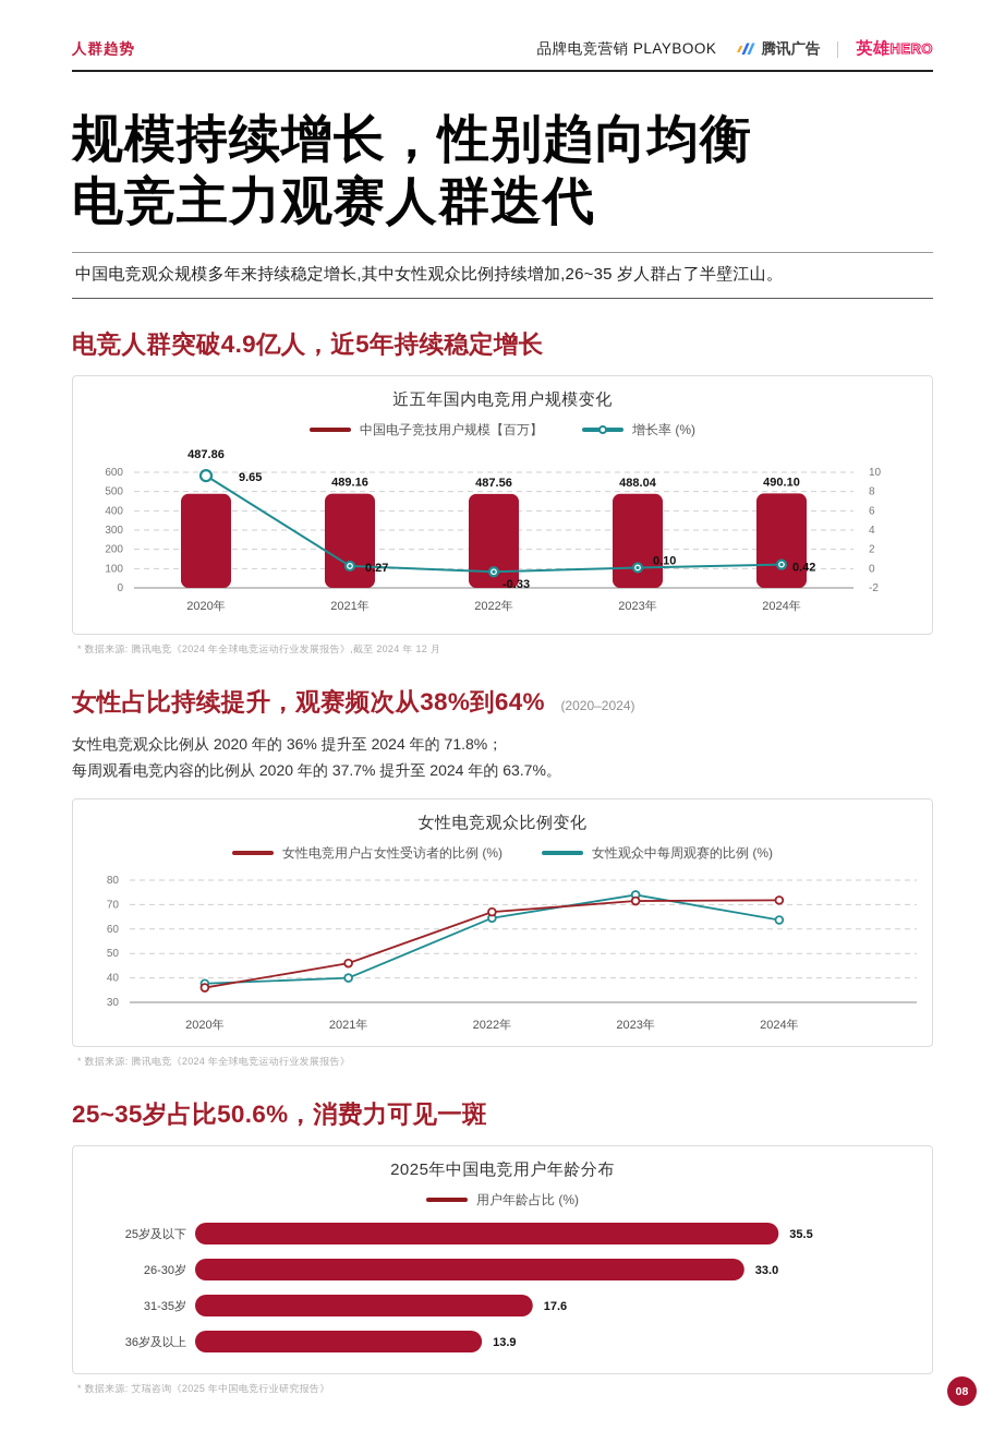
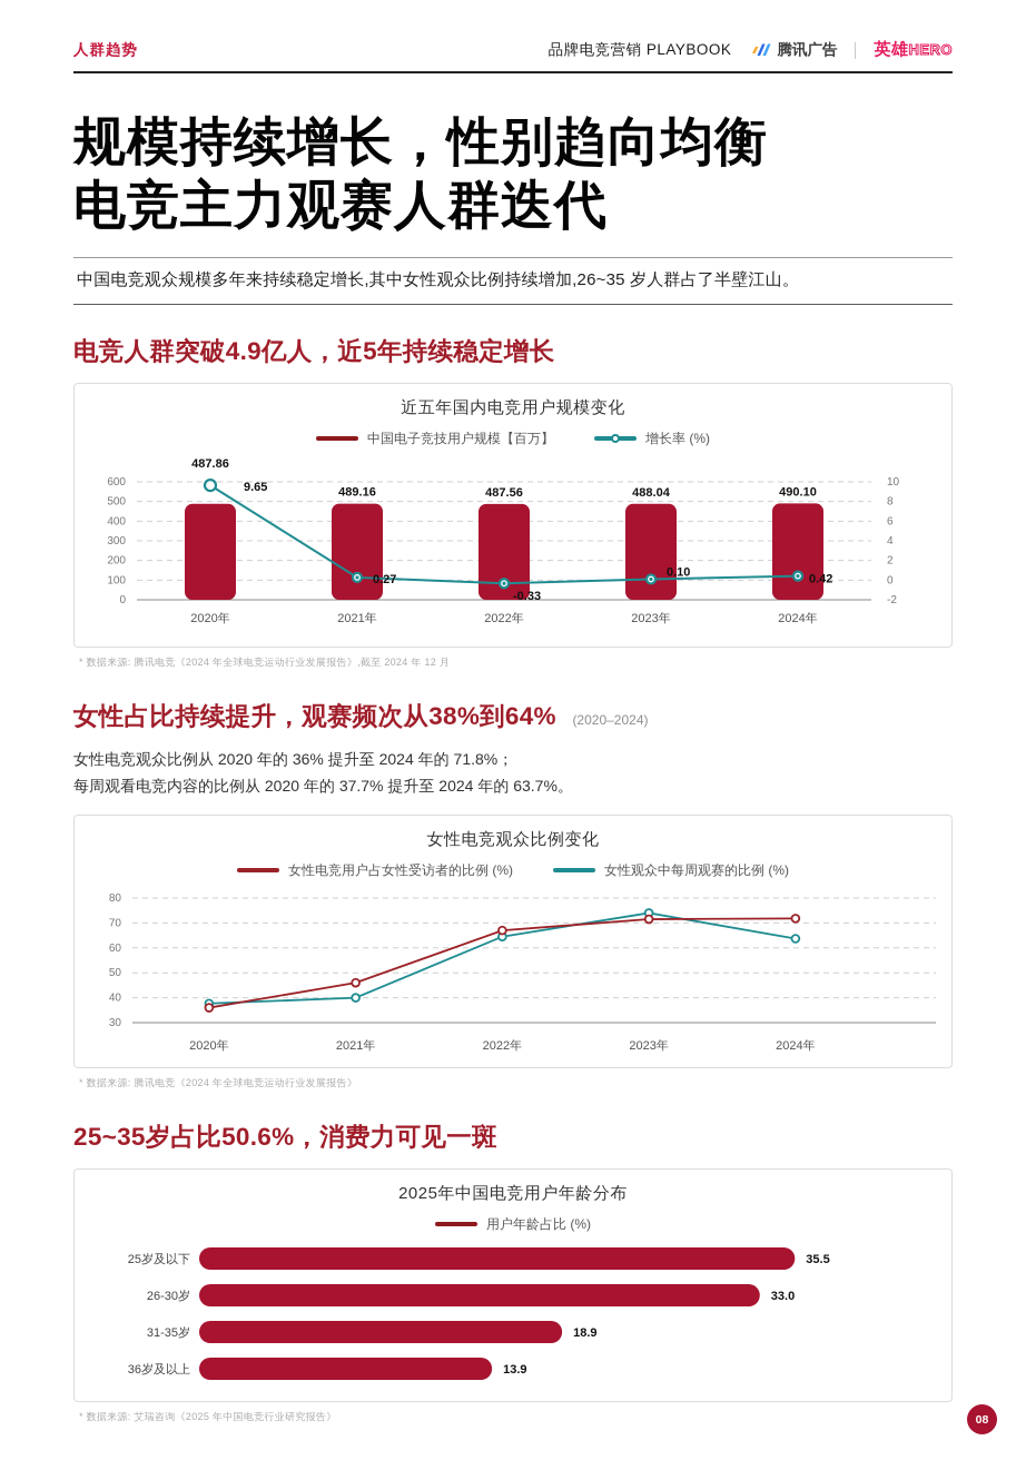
2025年中国电竞用户年龄分布/31-35岁: 17.6 -> 18.9
